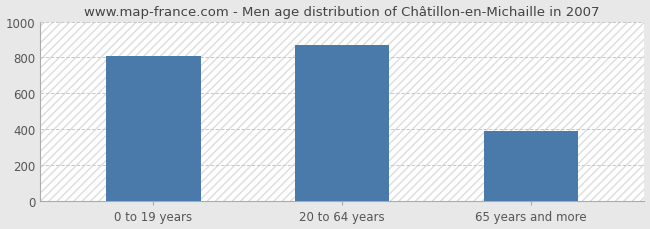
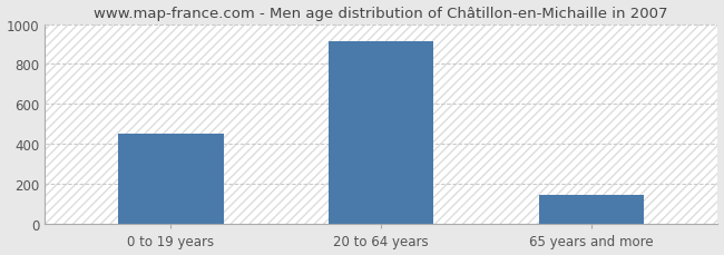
0 to 19 years: 810 -> 450
20 to 64 years: 870 -> 920
65 years and more: 390 -> 150
